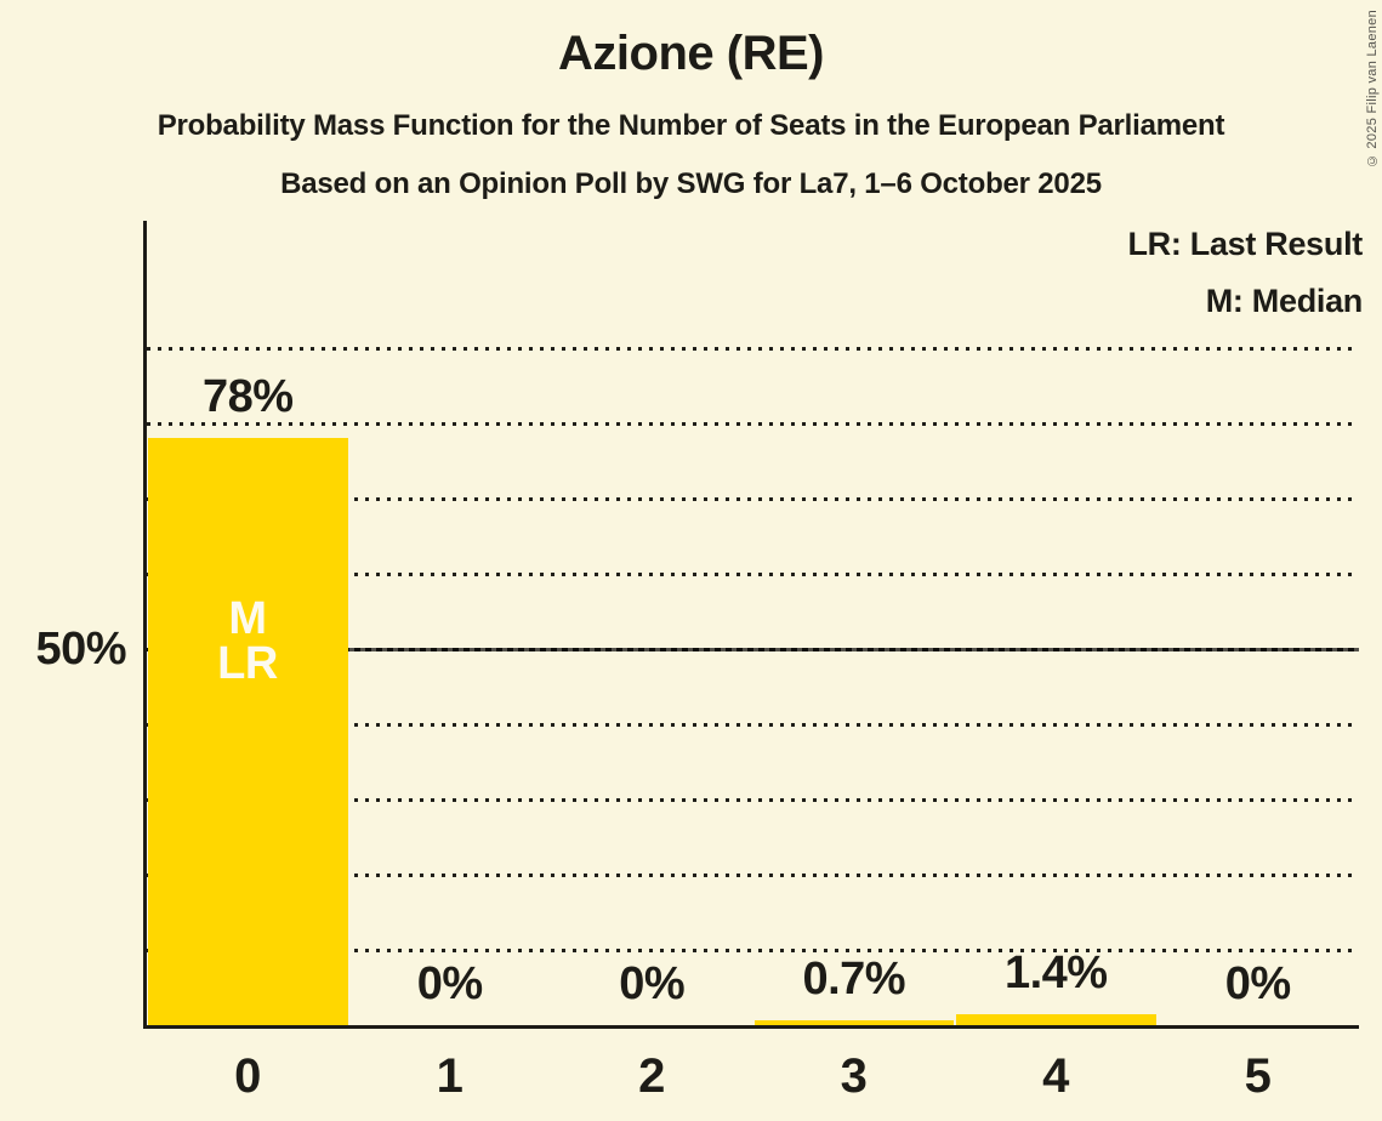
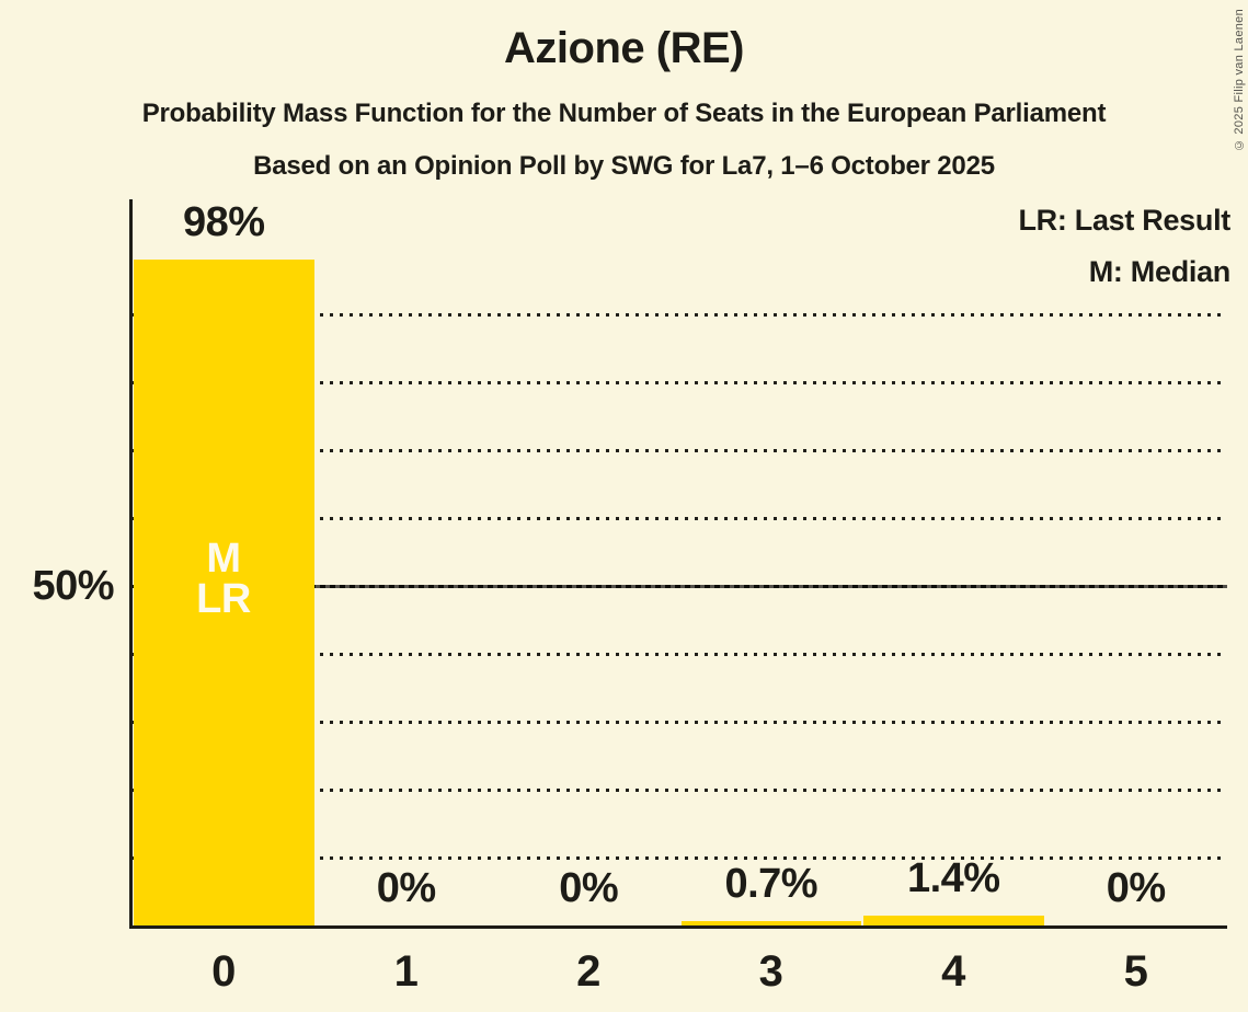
0: 78% -> 98%
